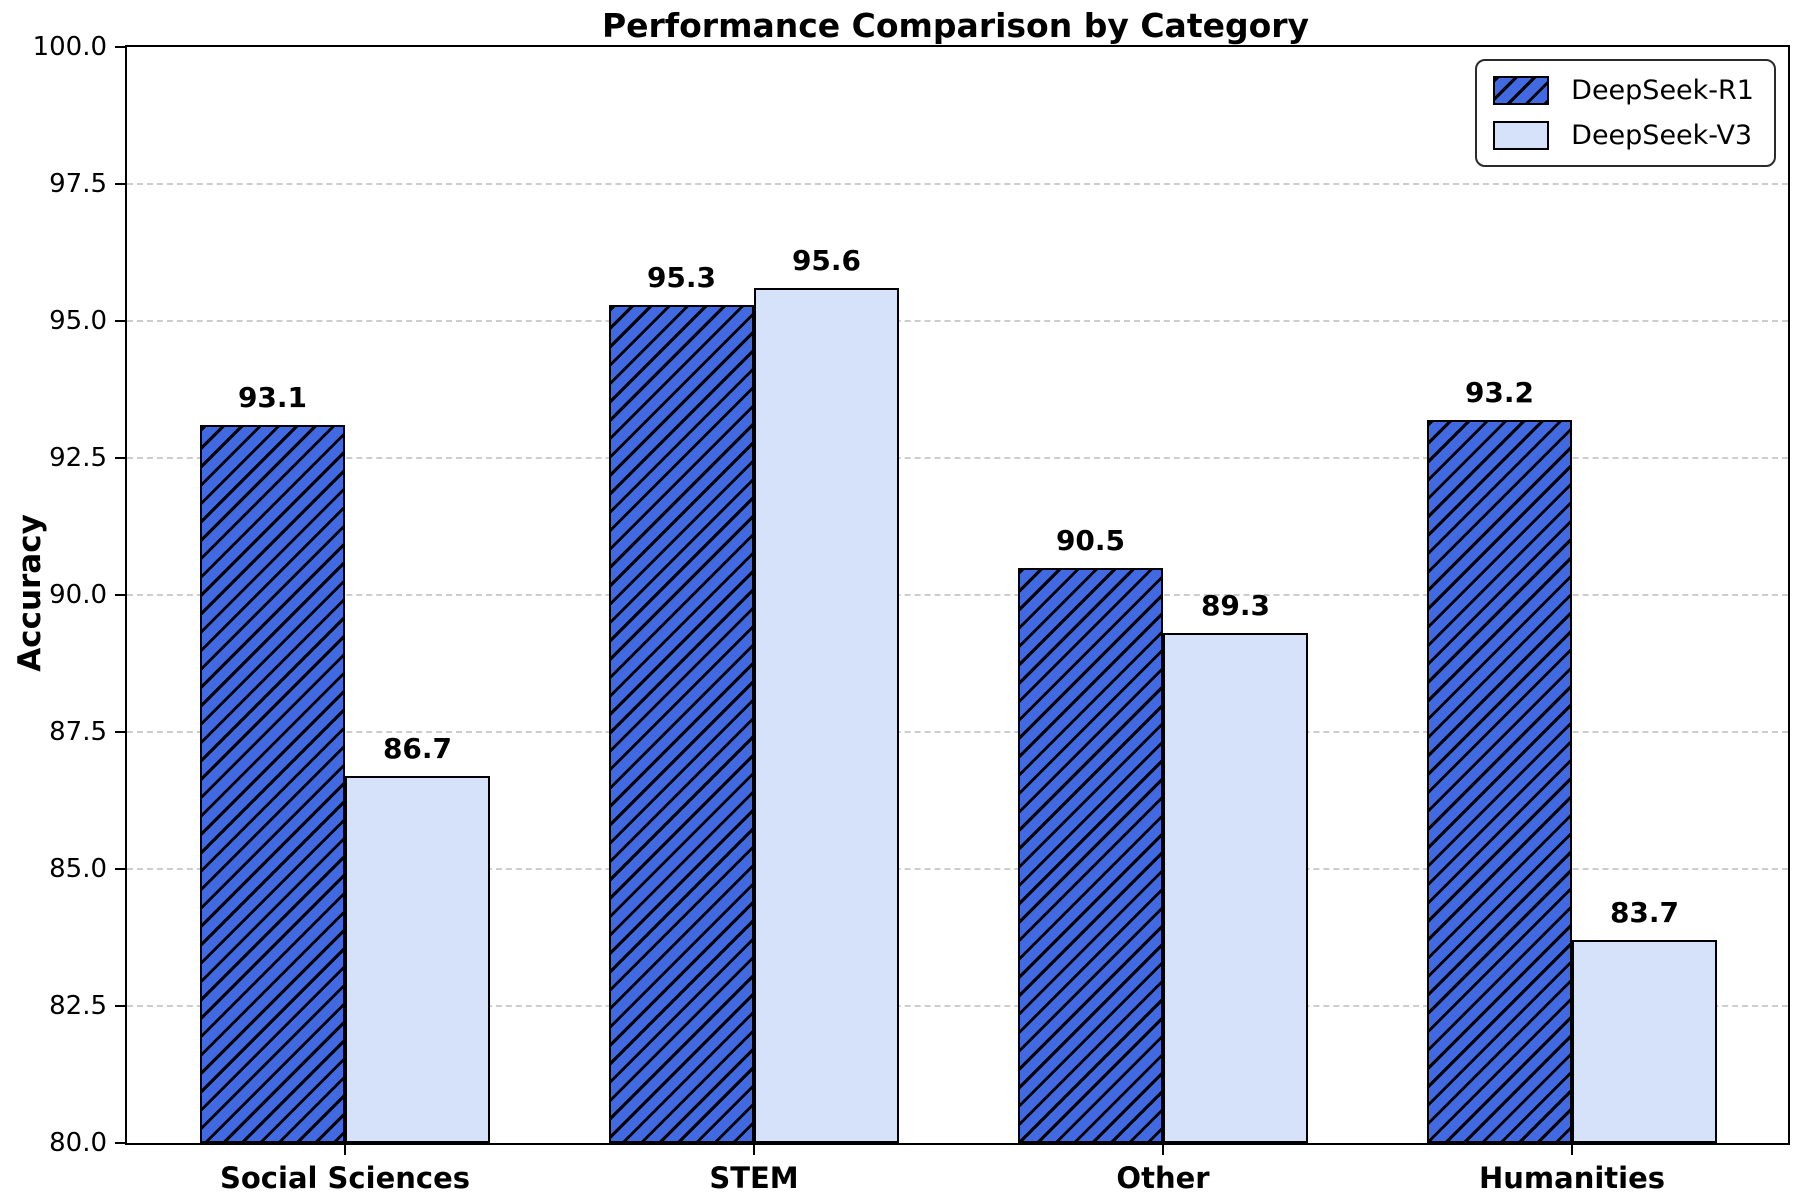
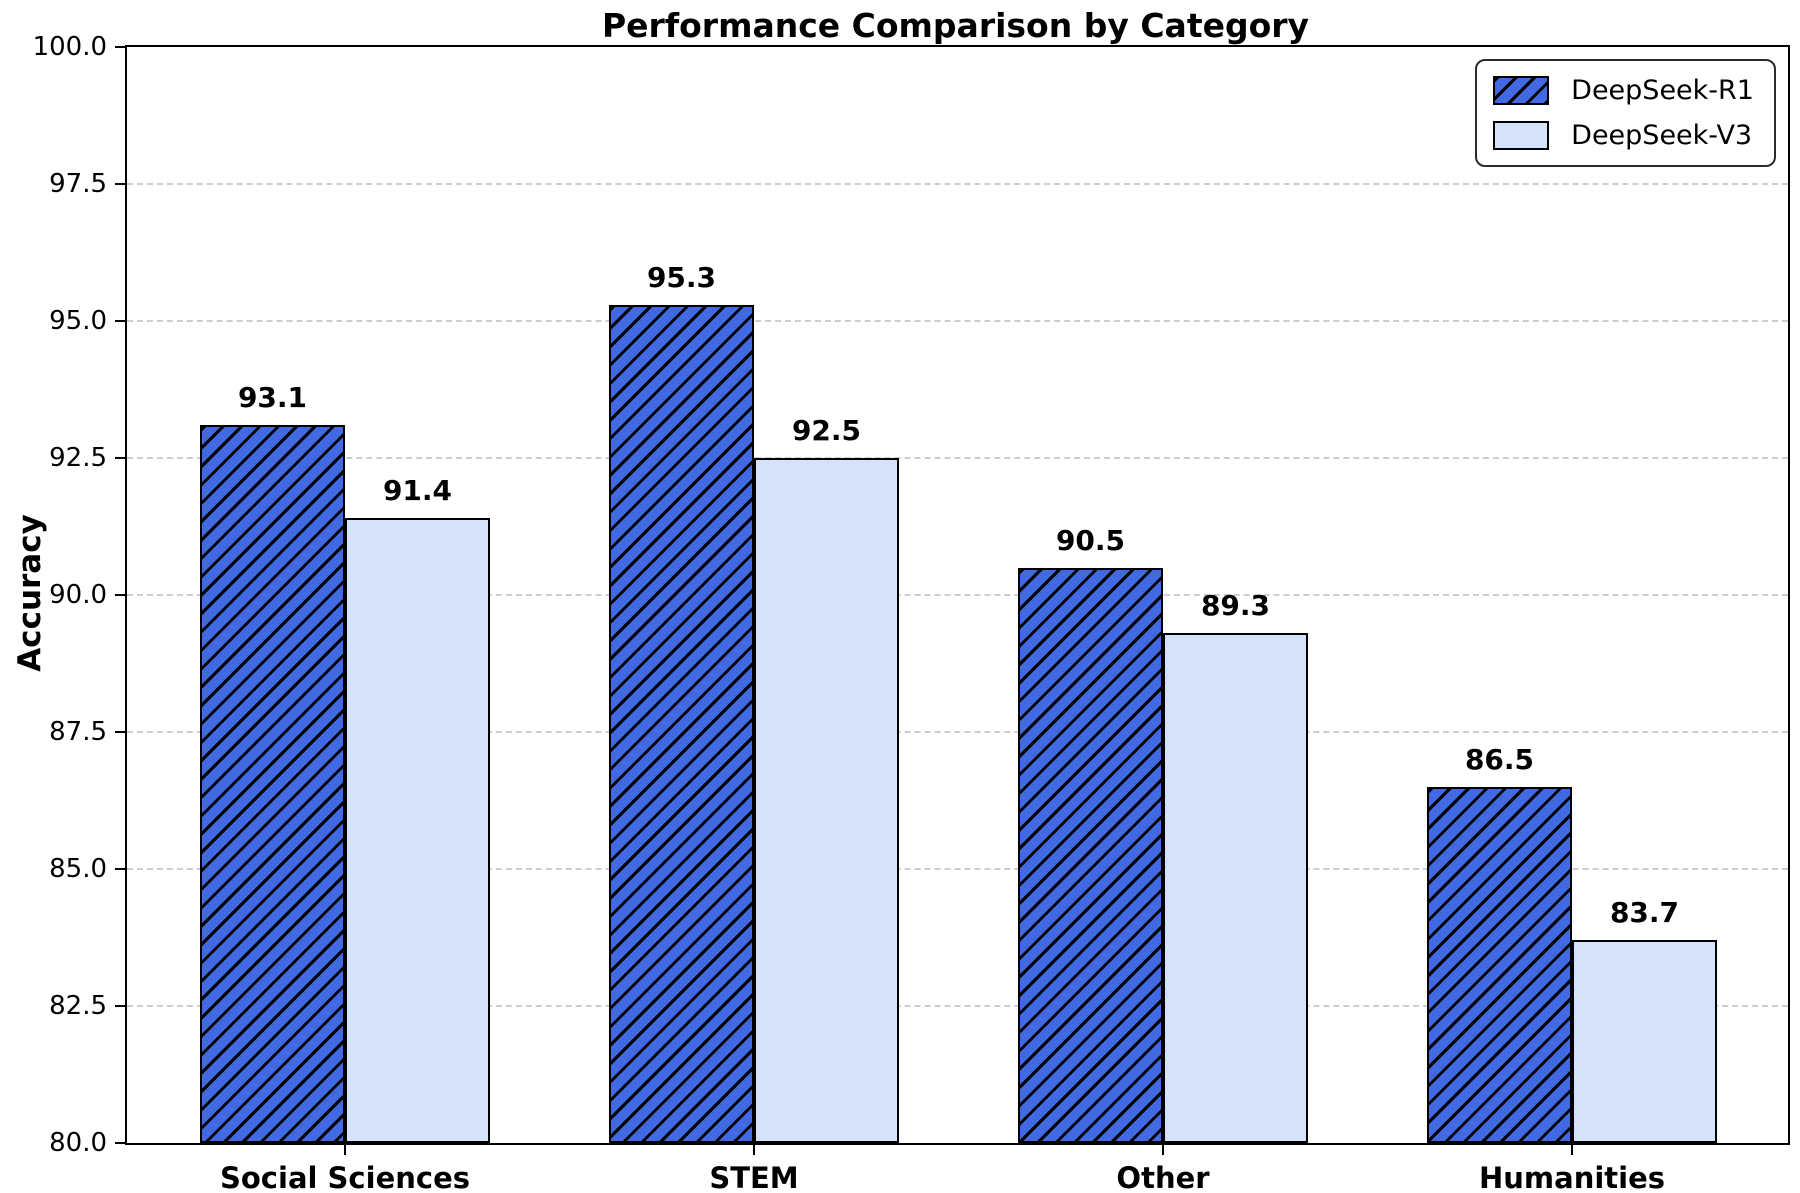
DeepSeek-V3/Social Sciences: 86.7 -> 91.4
DeepSeek-V3/STEM: 95.6 -> 92.5
DeepSeek-R1/Humanities: 93.2 -> 86.5
